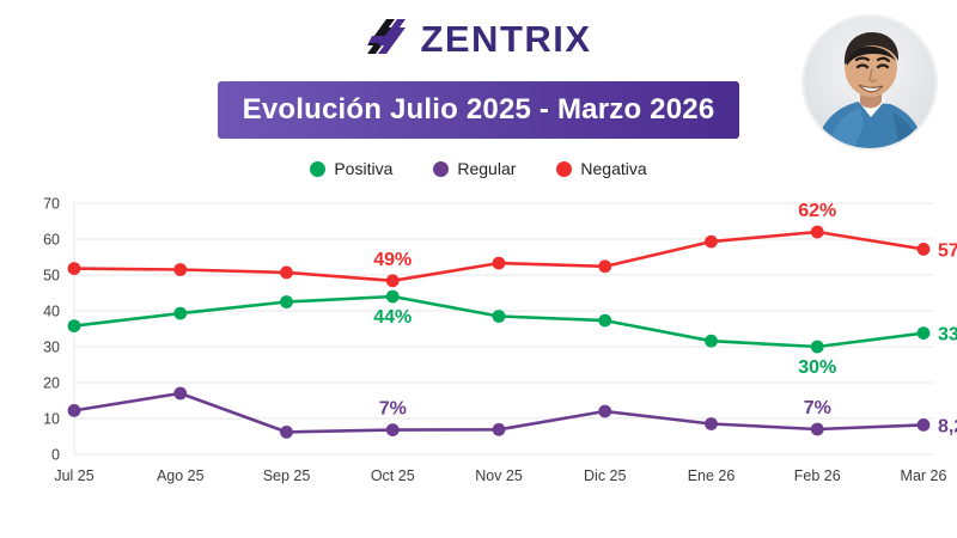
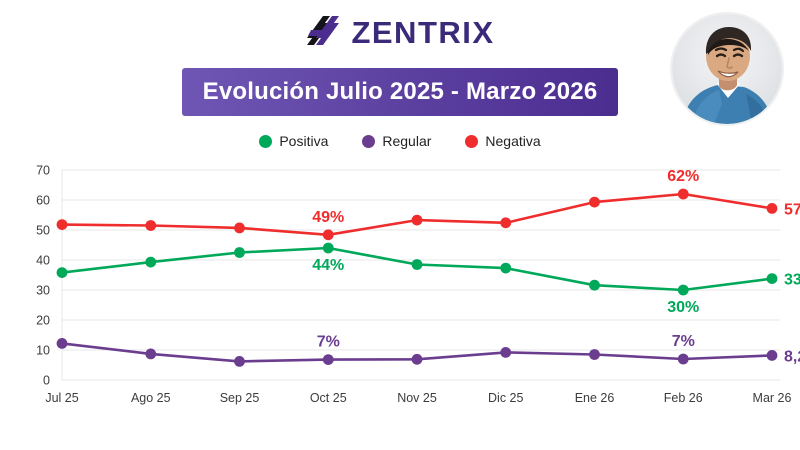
Regular/Ago 25: 17 -> 9
Regular/Dic 25: 12 -> 9
